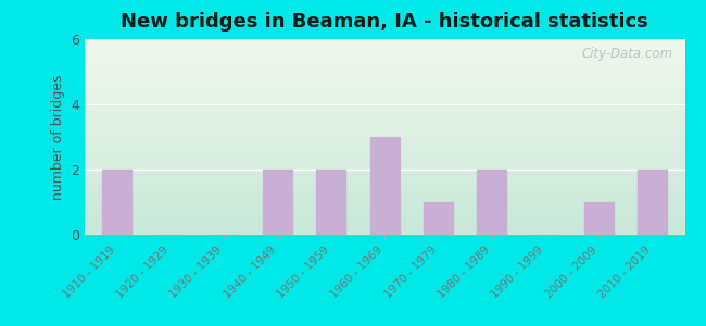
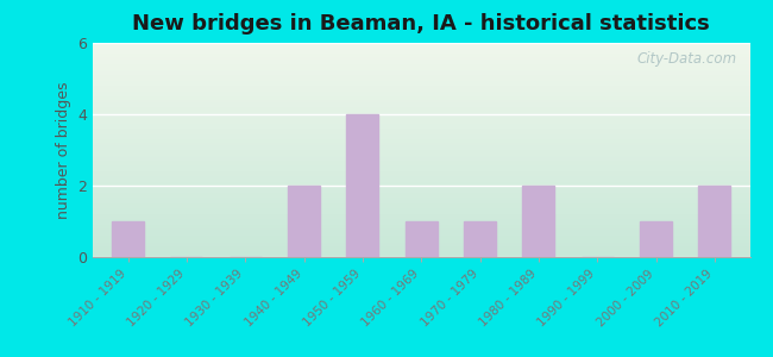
1910 - 1919: 2 -> 1
1950 - 1959: 2 -> 4
1960 - 1969: 3 -> 1
